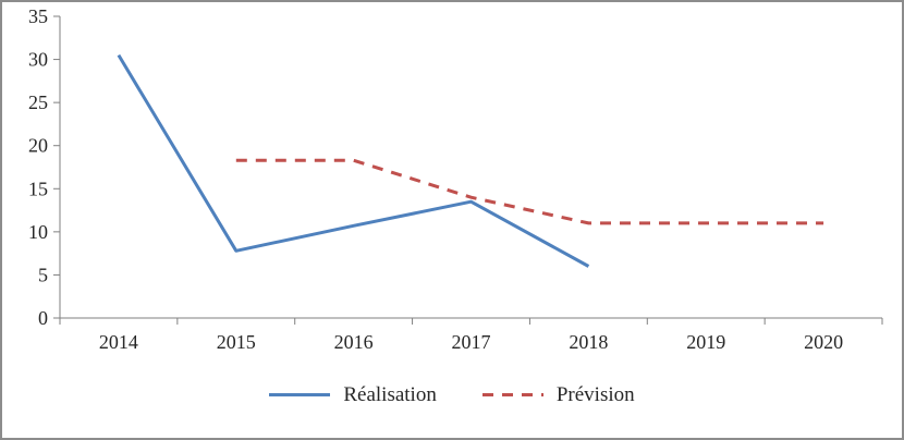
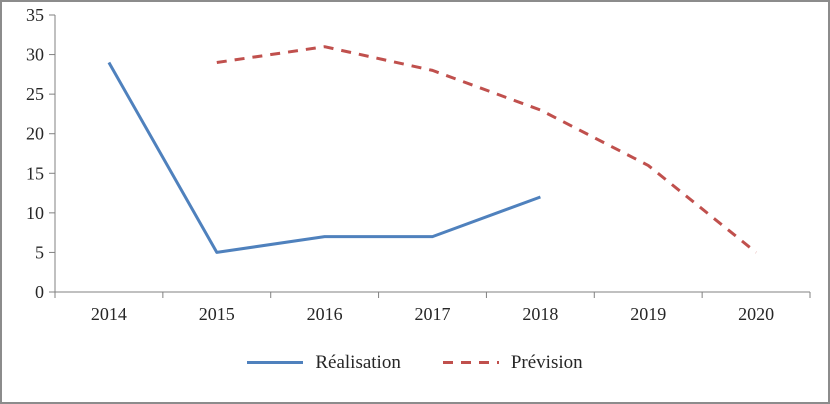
Réalisation/2014: 30 -> 29
Réalisation/2015: 8 -> 5
Prévision/2015: 18 -> 29
Réalisation/2016: 11 -> 7
Prévision/2016: 18 -> 31
Réalisation/2017: 14 -> 7
Prévision/2017: 14 -> 28
Réalisation/2018: 6 -> 12
Prévision/2018: 11 -> 23
Prévision/2019: 11 -> 16
Prévision/2020: 11 -> 5
